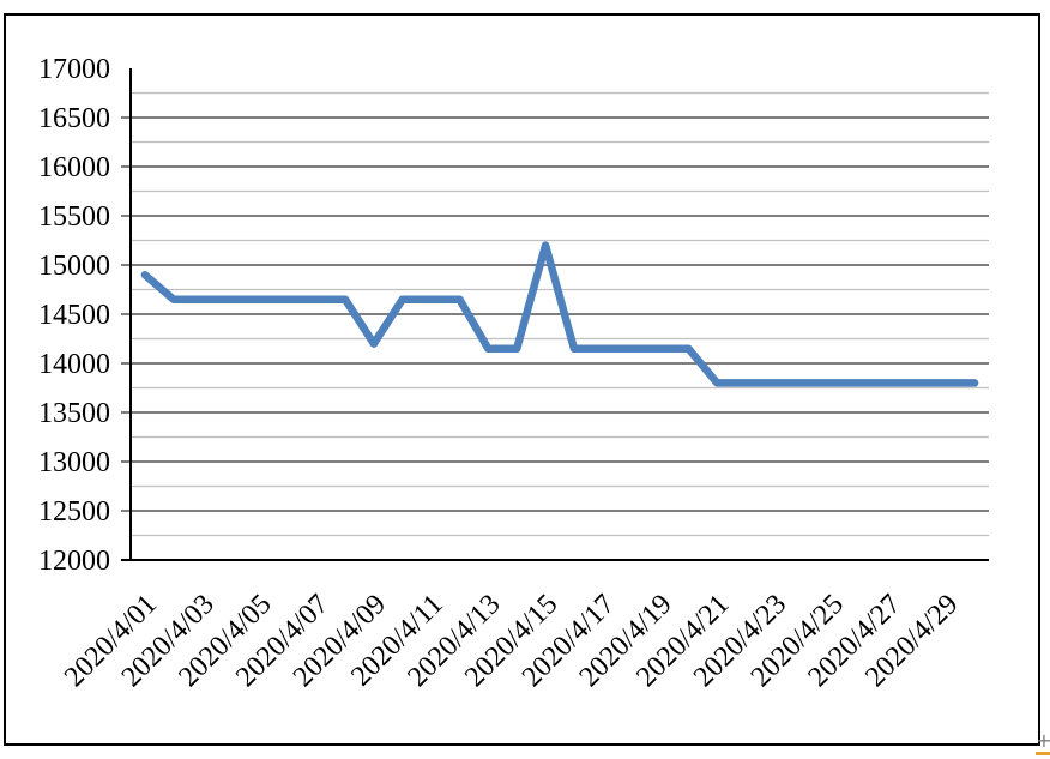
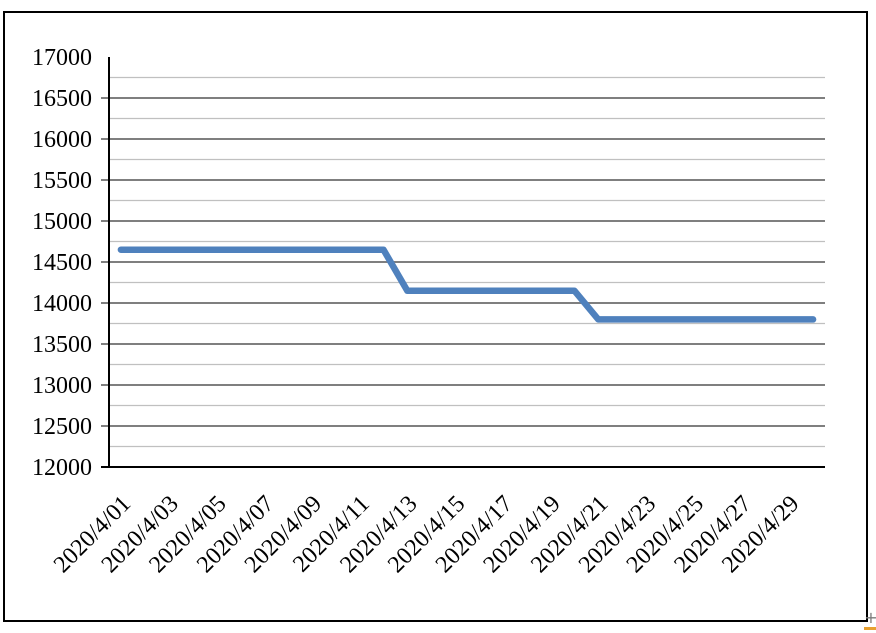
2020/4/01: 14900 -> 14600
2020/4/09: 14200 -> 14600
2020/4/15: 15200 -> 14200
